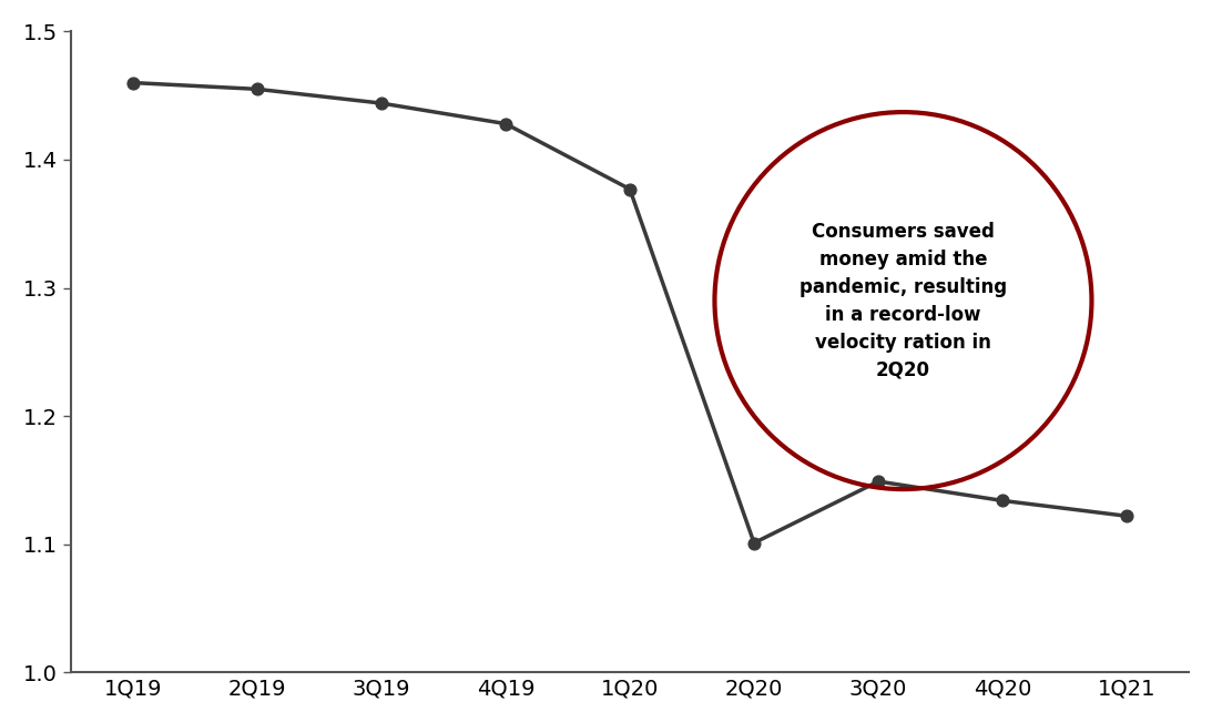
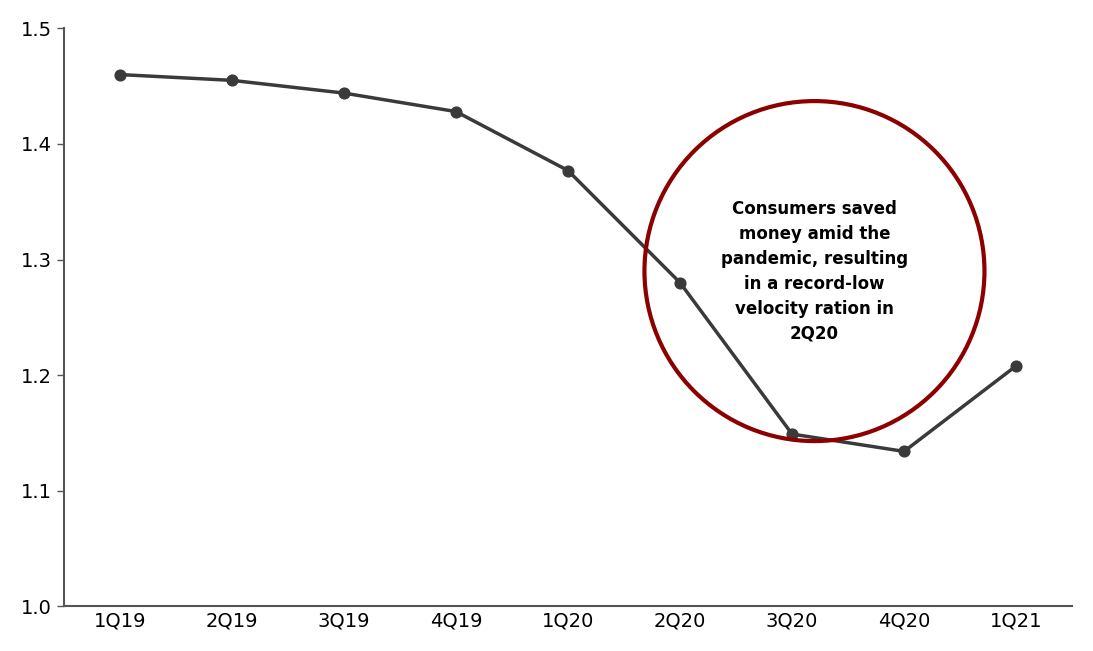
2Q20: 1.101 -> 1.280
1Q21: 1.122 -> 1.208
